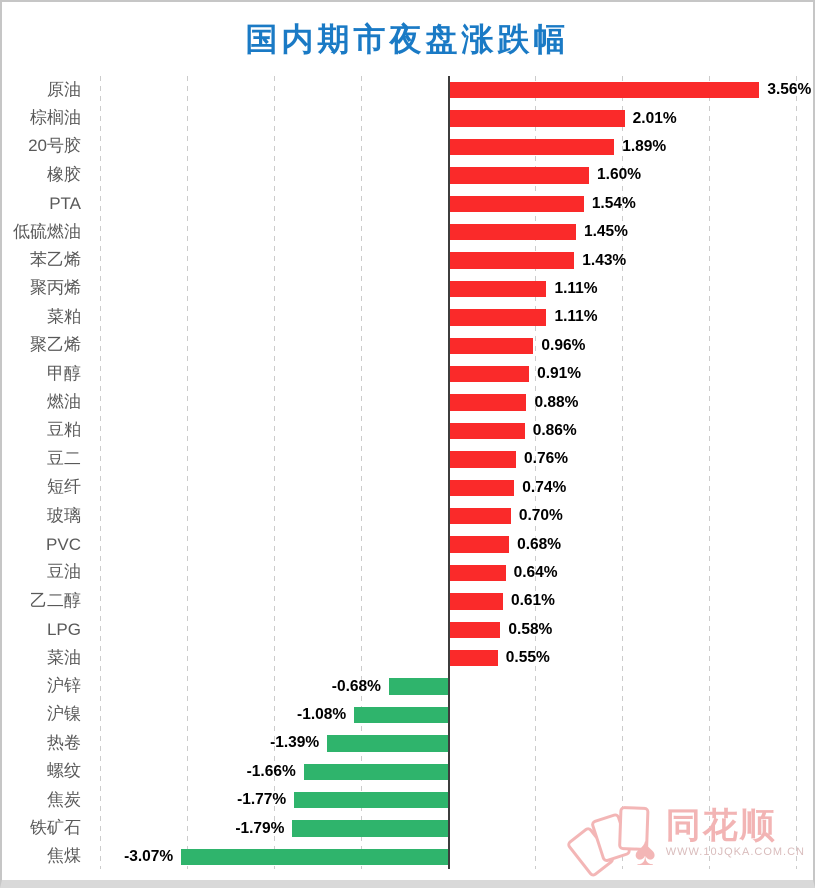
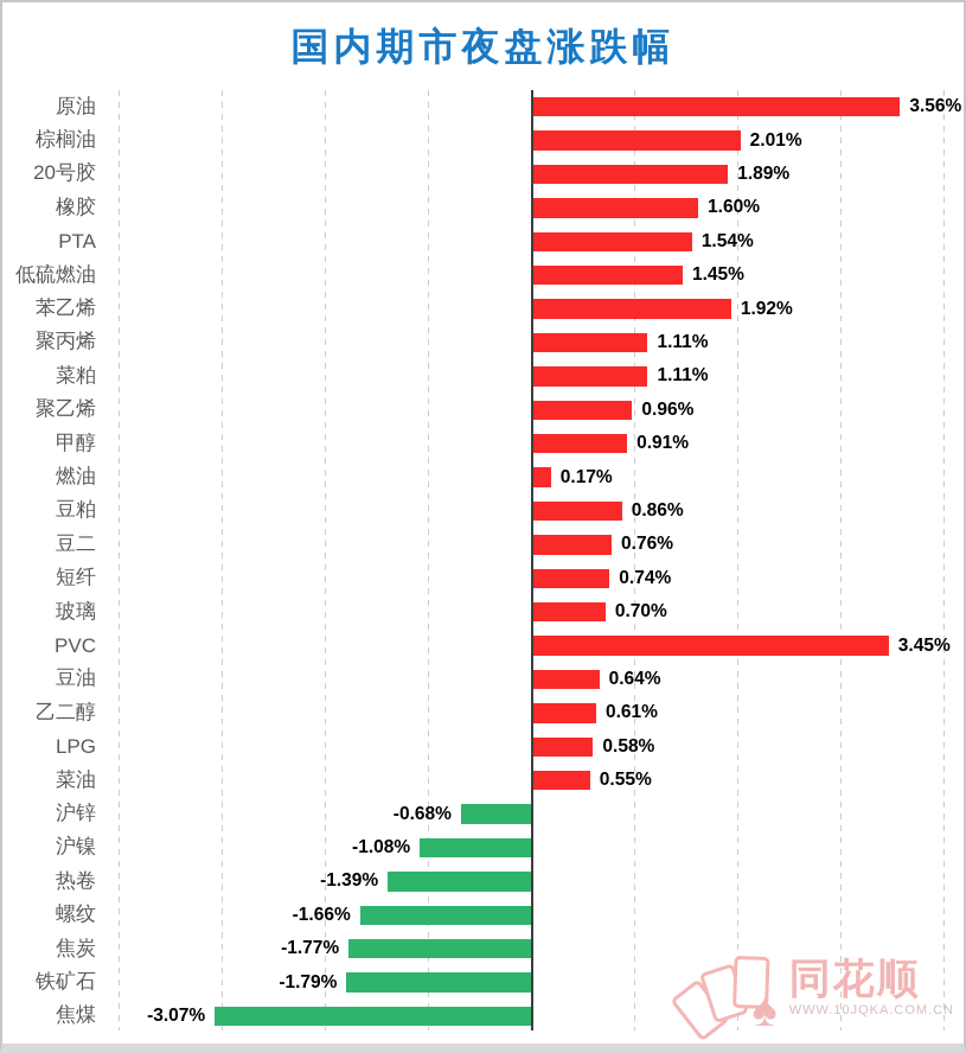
苯乙烯: 1.43% -> 1.92%
燃油: 0.88% -> 0.17%
PVC: 0.68% -> 3.45%
